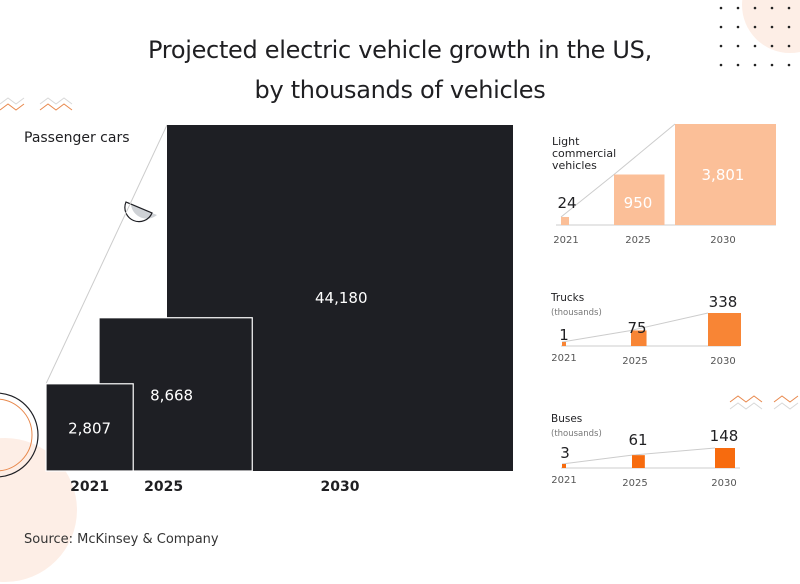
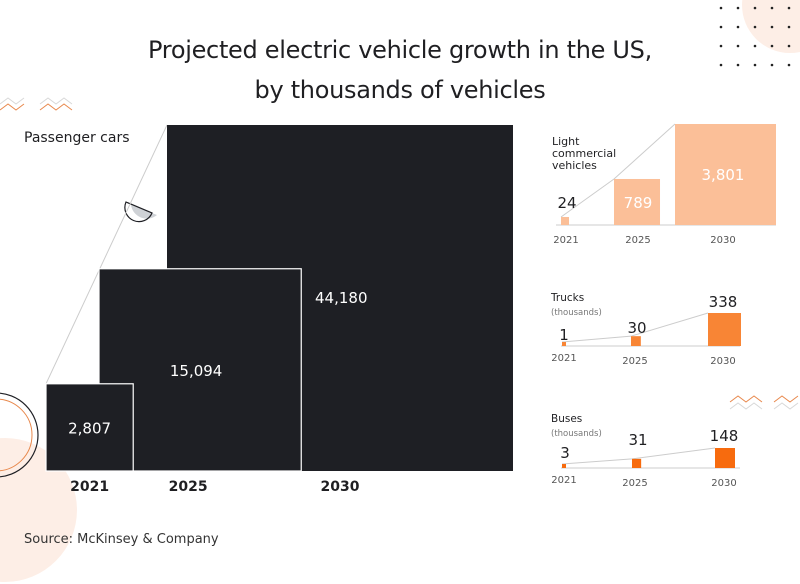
Passenger cars/2025: 8,668 -> 15,094
Light commercial vehicles/2025: 950 -> 789
Trucks/2025: 75 -> 30
Buses/2025: 61 -> 31
